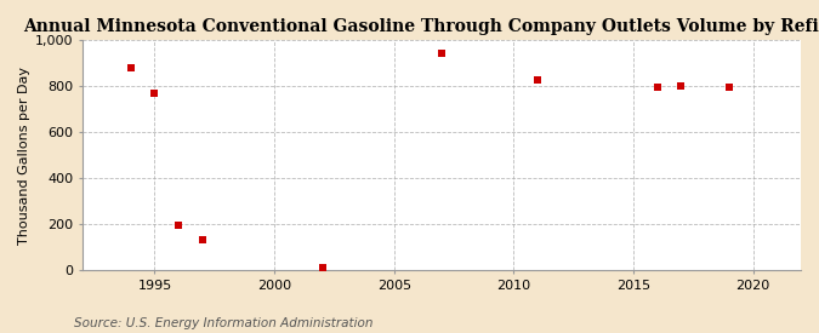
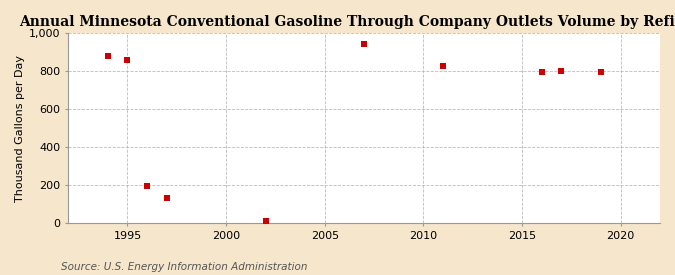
1995: 770 -> 860
